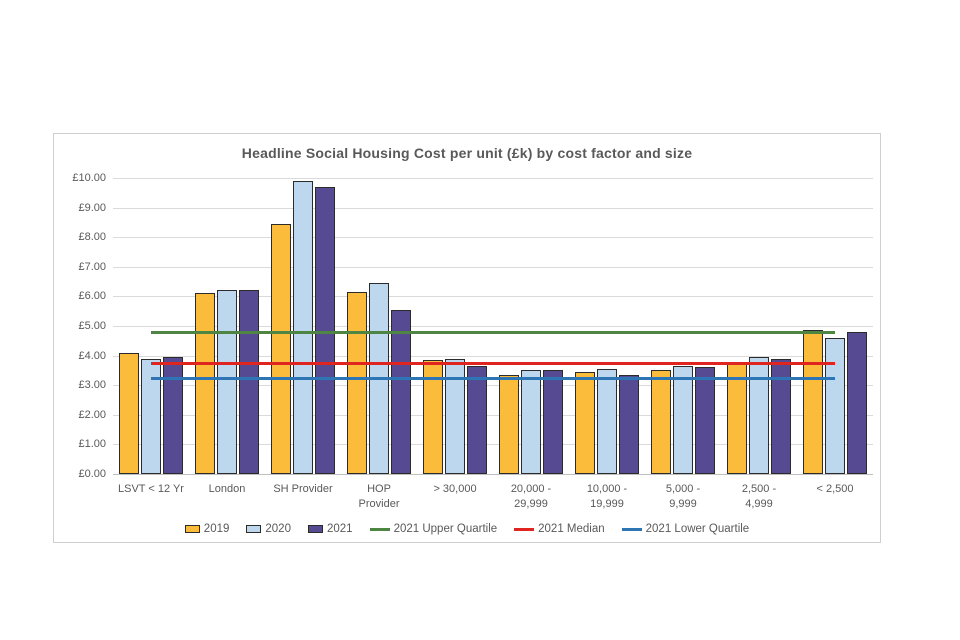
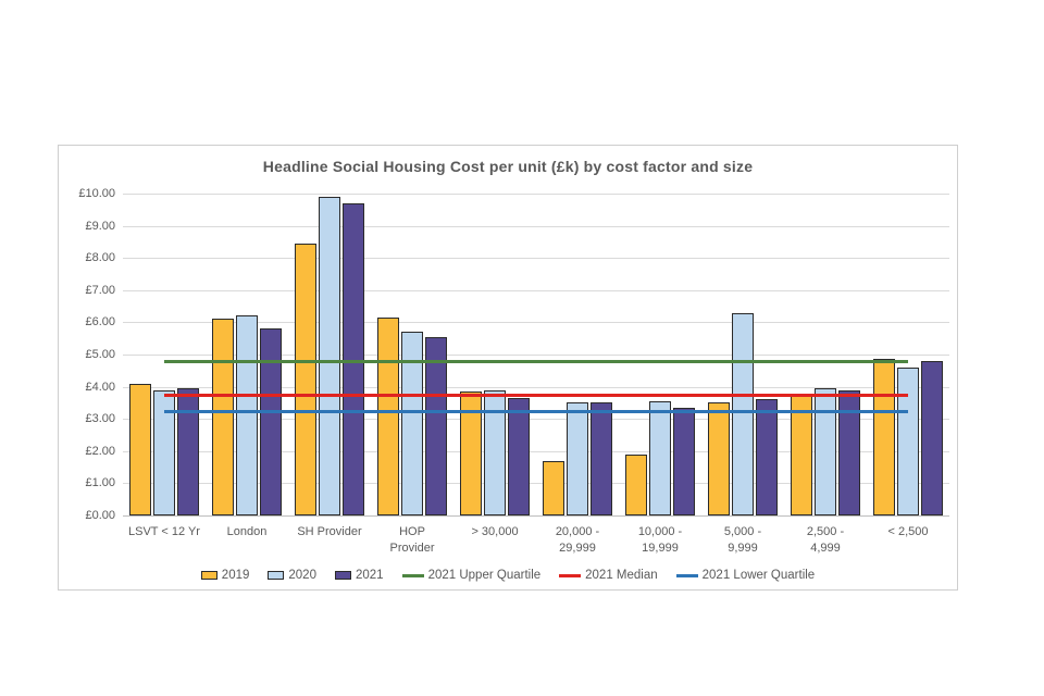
2021/London: £6.2 -> £5.8
2020/HOP Provider: £6.5 -> £5.7
2019/20,000 - 29,999: £3.4 -> £1.7
2019/10,000 - 19,999: £3.5 -> £1.9
2020/5,000 - 9,999: £3.6 -> £6.3
